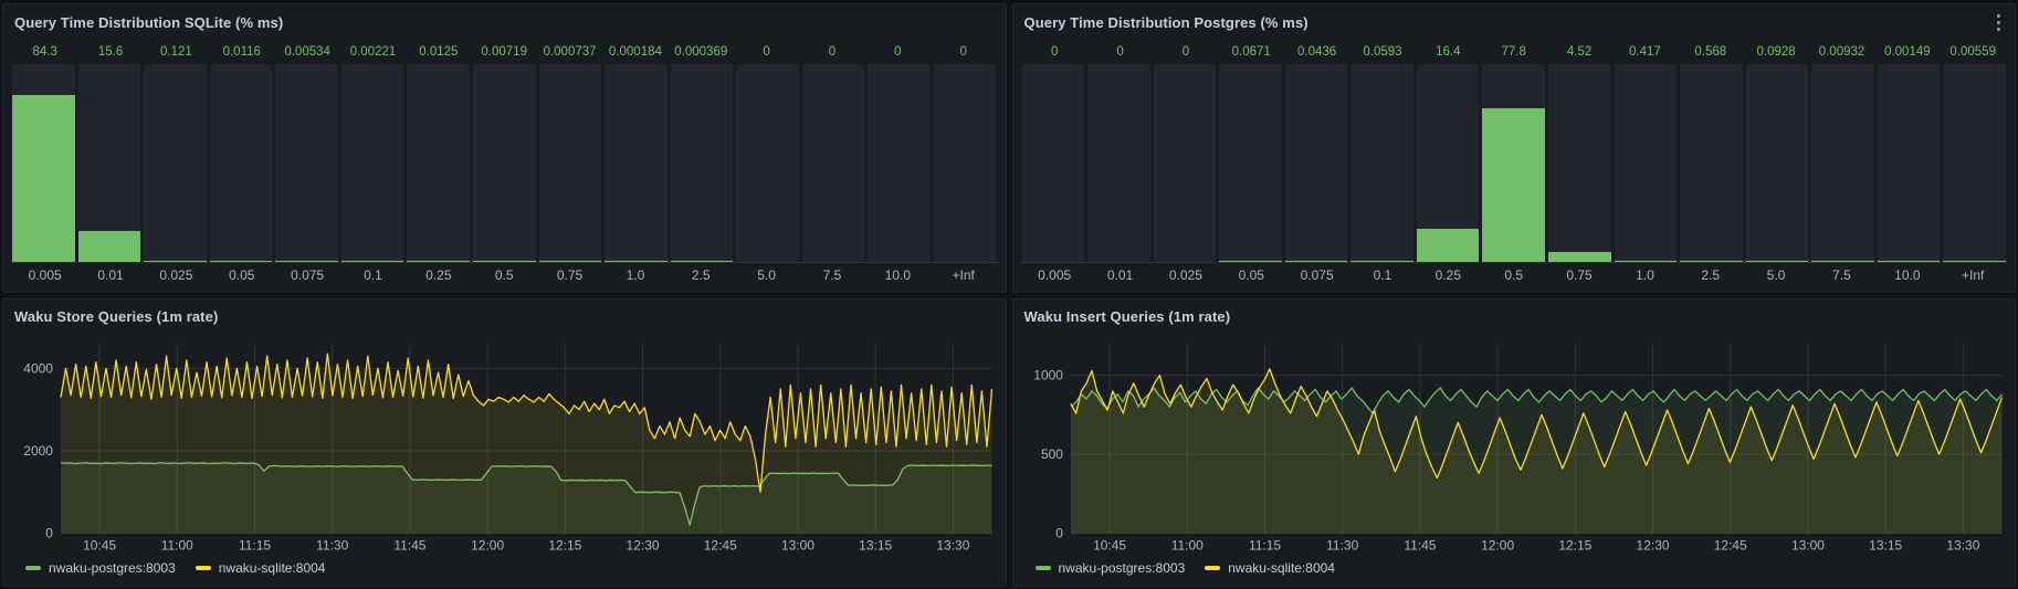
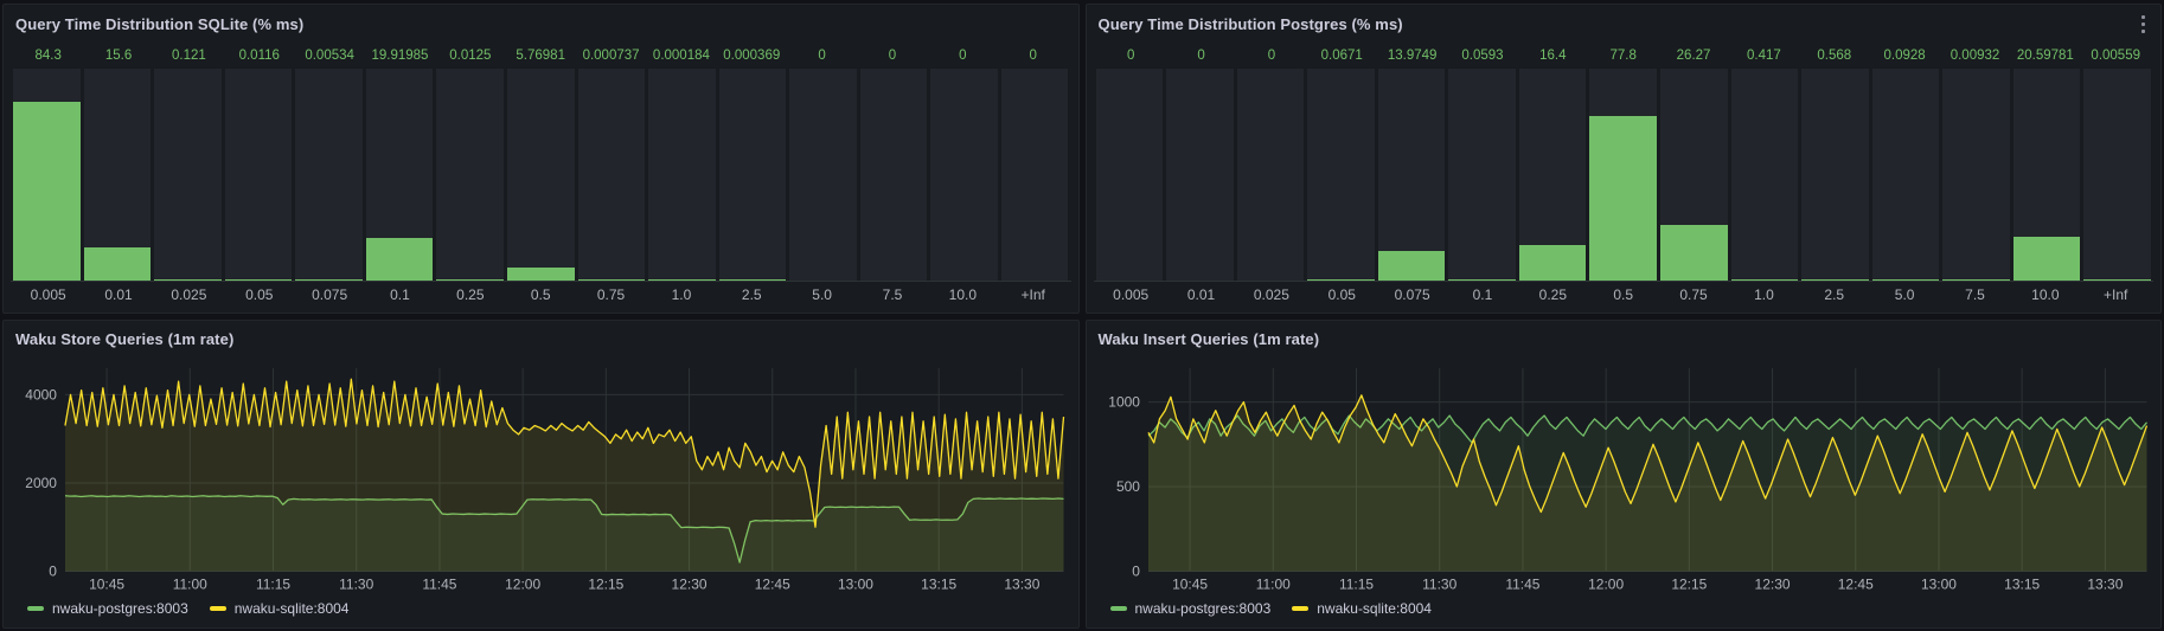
Query Time Distribution SQLite (% ms)/0.1: 0.00221 -> 19.91985
Query Time Distribution SQLite (% ms)/0.5: 0.00719 -> 5.76981
Query Time Distribution Postgres (% ms)/0.075: 0.0436 -> 13.9749
Query Time Distribution Postgres (% ms)/0.75: 4.52 -> 26.27
Query Time Distribution Postgres (% ms)/10.0: 0.00149 -> 20.59781
